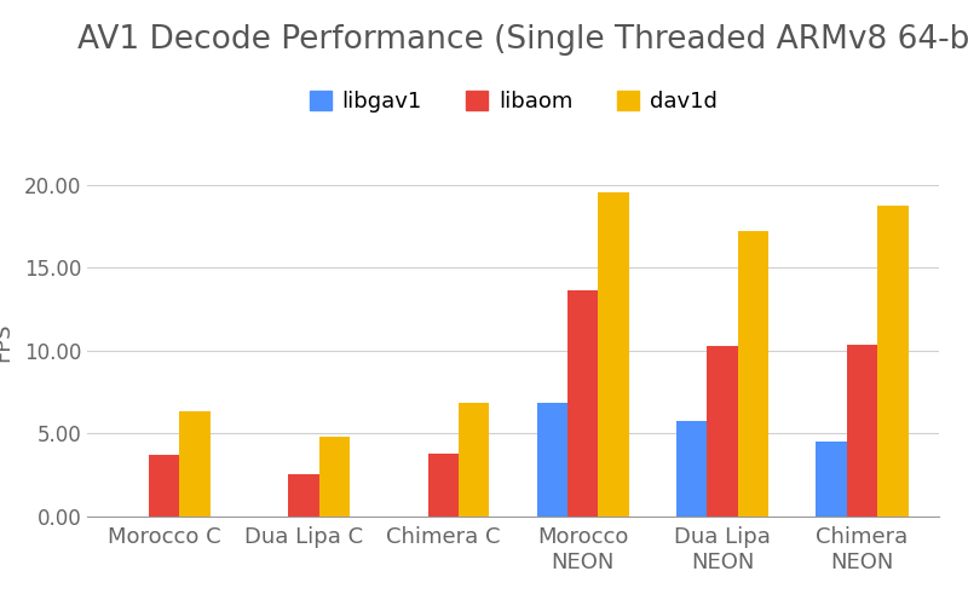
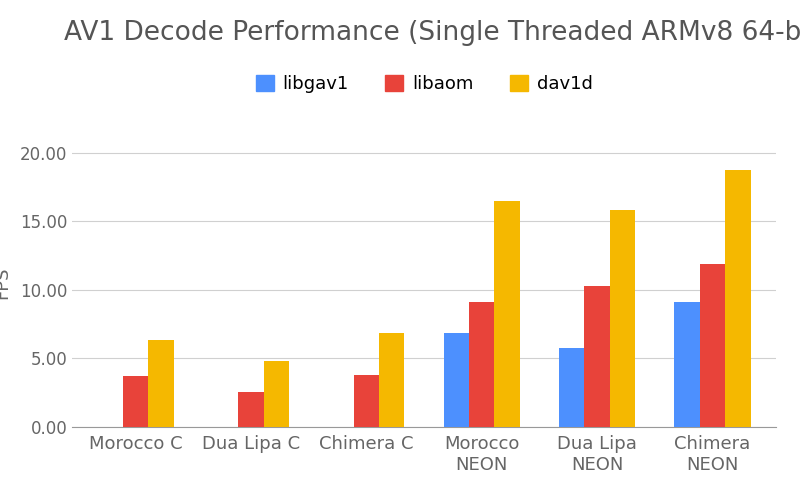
libaom/Morocco NEON: 13.6 -> 9.1
dav1d/Morocco NEON: 19.5 -> 16.5
dav1d/Dua Lipa NEON: 17.2 -> 15.8
libgav1/Chimera NEON: 4.5 -> 9.1
libaom/Chimera NEON: 10.3 -> 11.8
